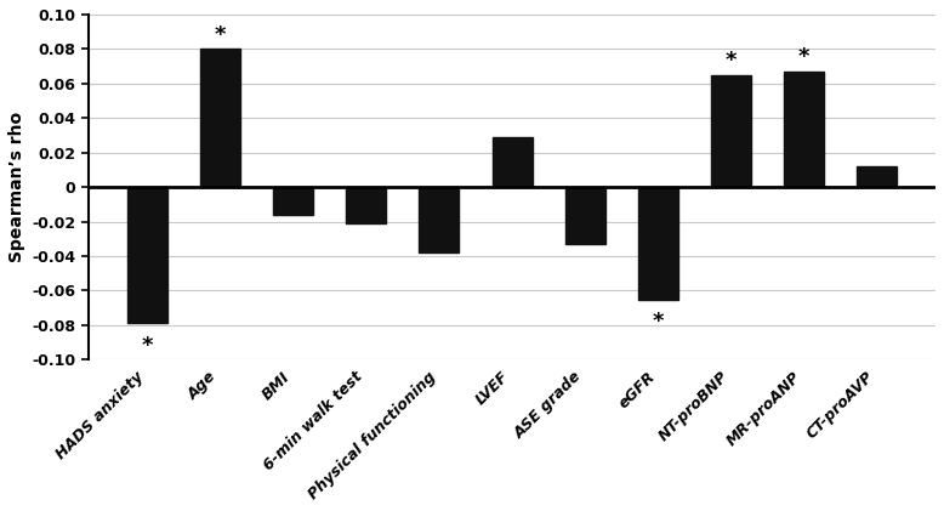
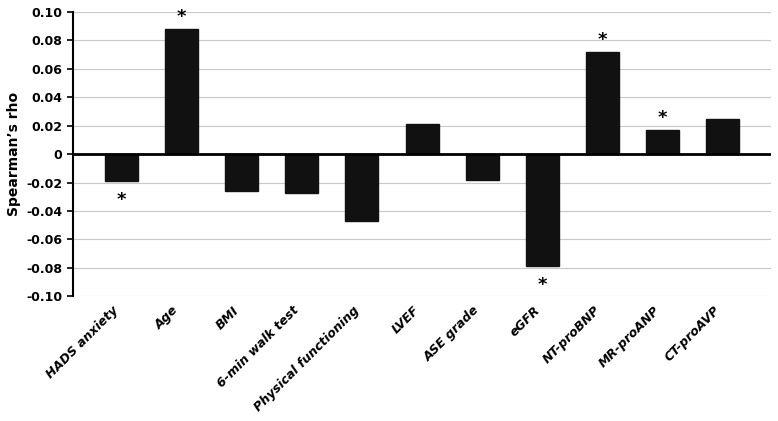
HADS anxiety: -0.079 -> -0.019
Age: 0.080 -> 0.088
BMI: -0.016 -> -0.026
6-min walk test: -0.021 -> -0.027
Physical functioning: -0.038 -> -0.047
LVEF: 0.029 -> 0.021
ASE grade: -0.033 -> -0.018
eGFR: -0.065 -> -0.079
NT-proBNP: 0.065 -> 0.072
MR-proANP: 0.067 -> 0.017
CT-proAVP: 0.012 -> 0.025
